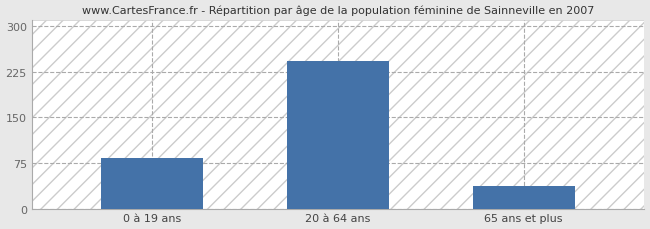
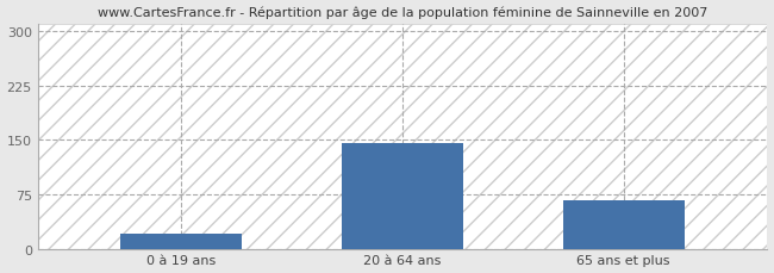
0 à 19 ans: 83 -> 20
20 à 64 ans: 243 -> 146
65 ans et plus: 37 -> 66
